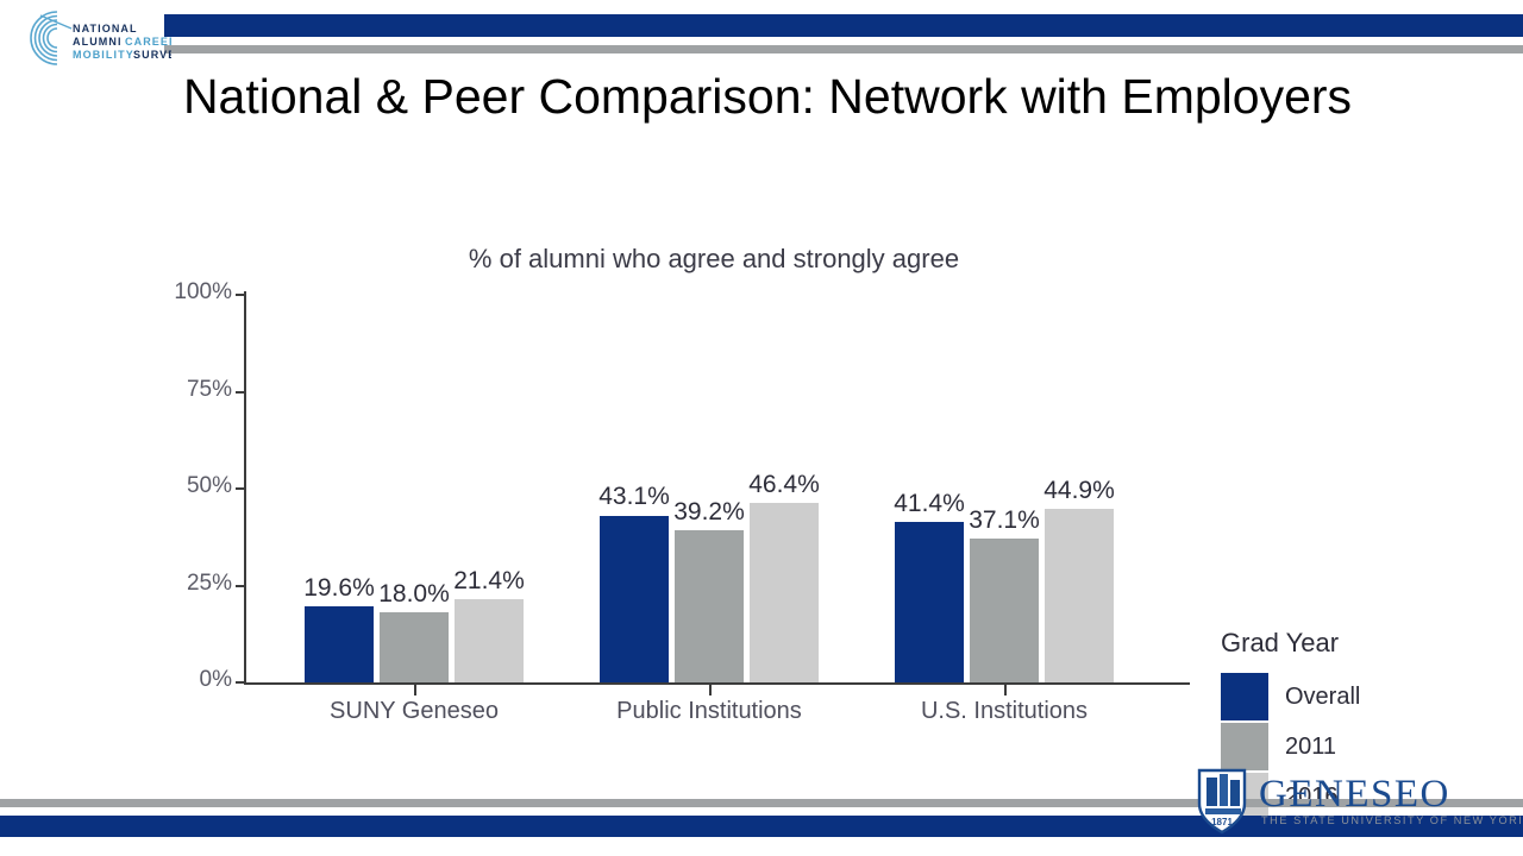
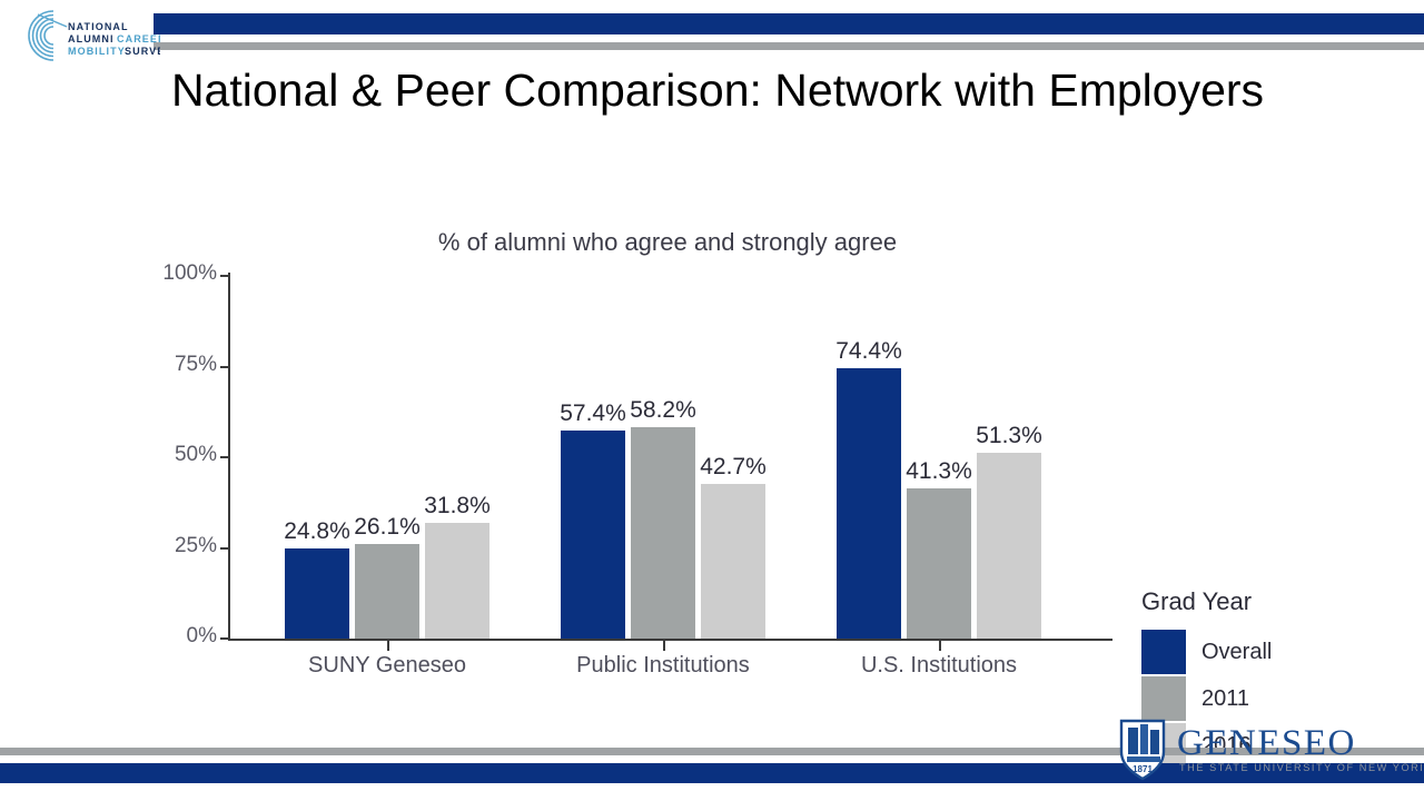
Overall/SUNY Geneseo: 19.6% -> 24.8%
2011/SUNY Geneseo: 18.0% -> 26.1%
2016/SUNY Geneseo: 21.4% -> 31.8%
Overall/Public Institutions: 43.1% -> 57.4%
2011/Public Institutions: 39.2% -> 58.2%
2016/Public Institutions: 46.4% -> 42.7%
Overall/U.S. Institutions: 41.4% -> 74.4%
2011/U.S. Institutions: 37.1% -> 41.3%
2016/U.S. Institutions: 44.9% -> 51.3%
